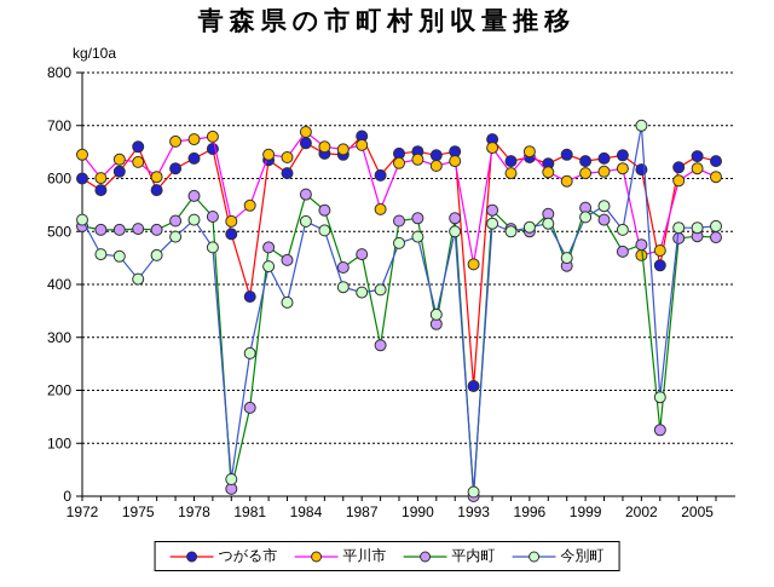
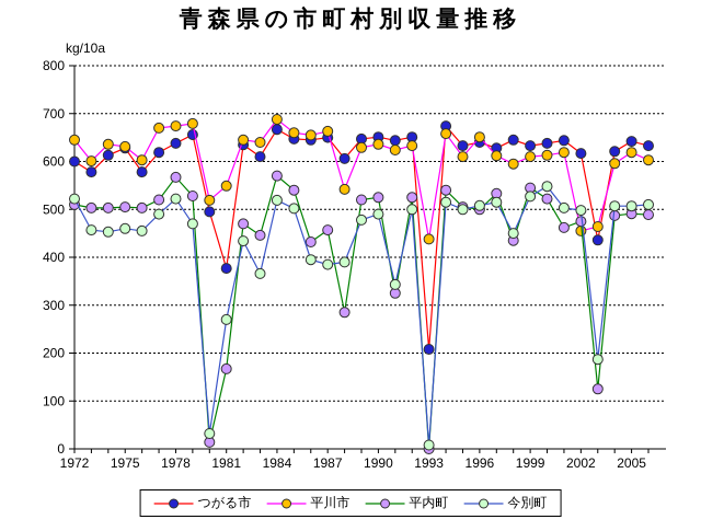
つがる市/1975: 660 -> 630
今別町/1975: 410 -> 460
つがる市/1987: 680 -> 650
今別町/2002: 700 -> 500
